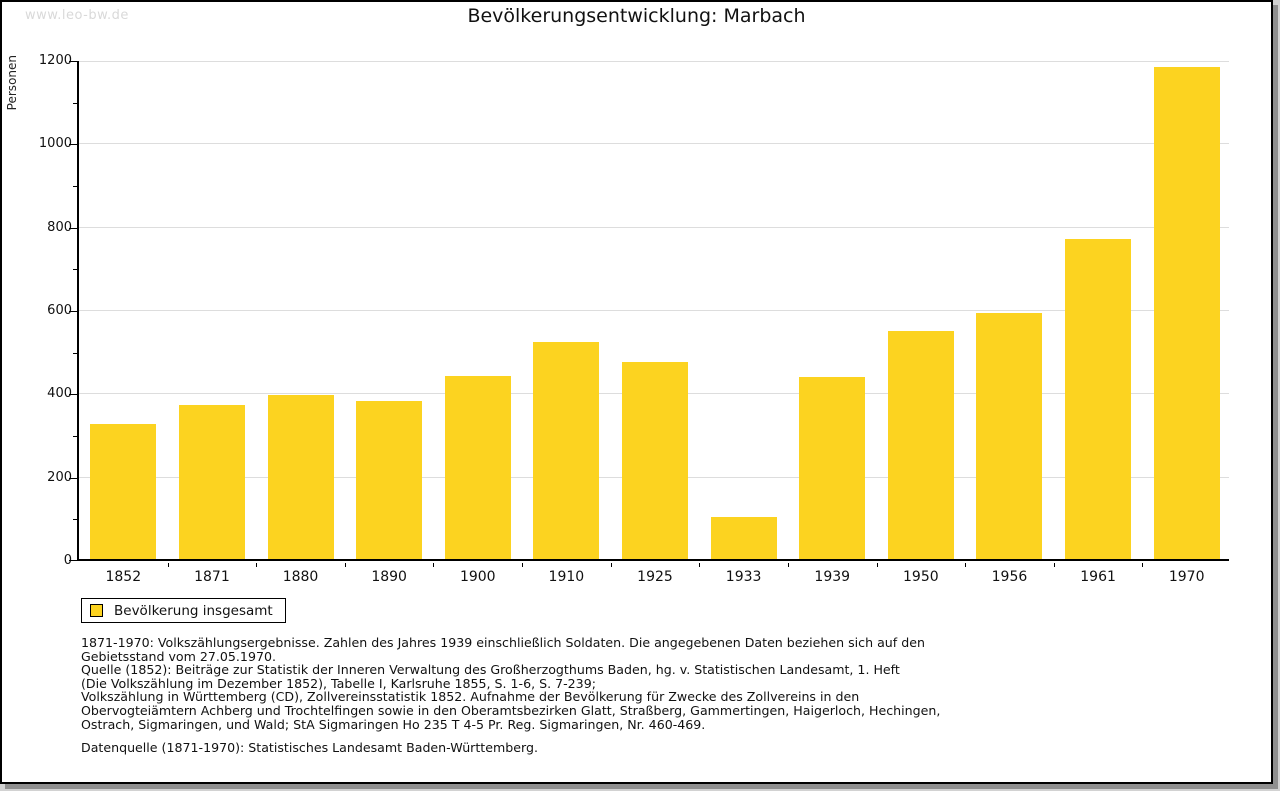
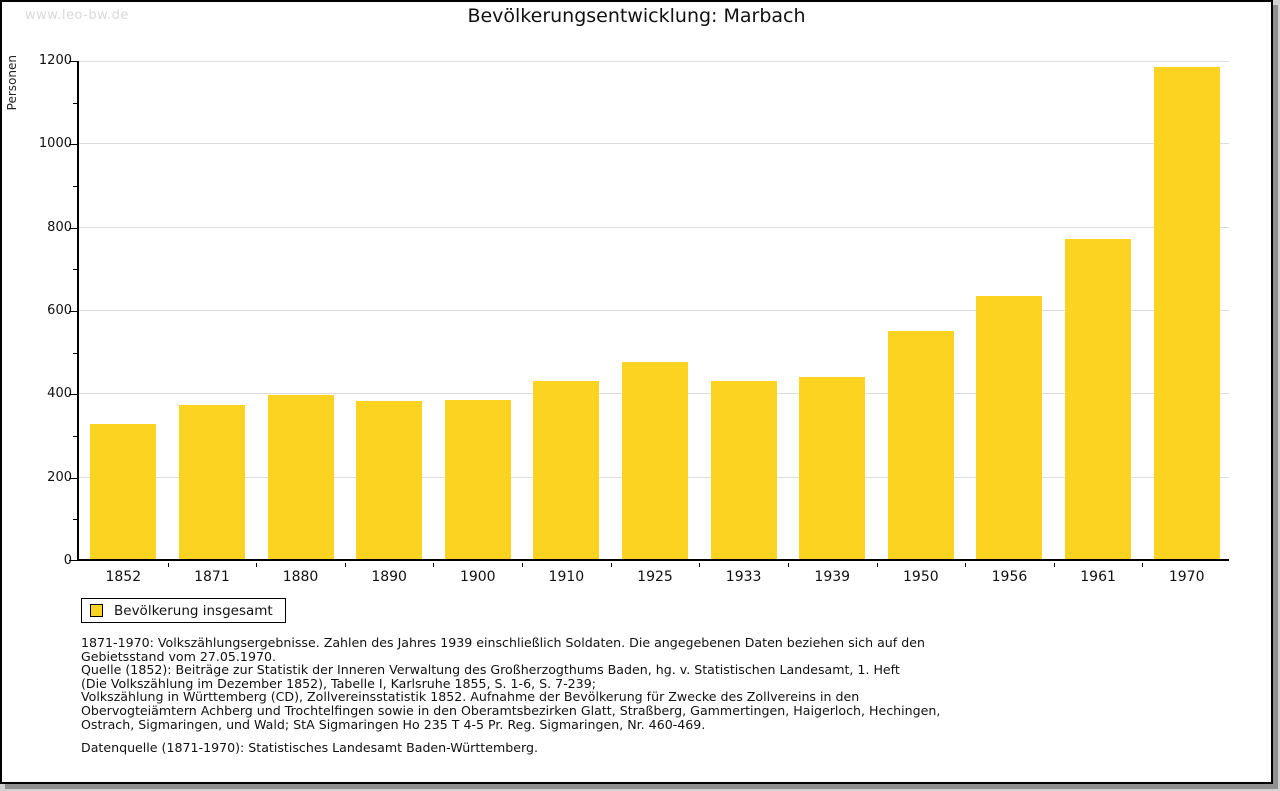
1900: 440 -> 380
1910: 520 -> 430
1933: 100 -> 430
1956: 590 -> 630
